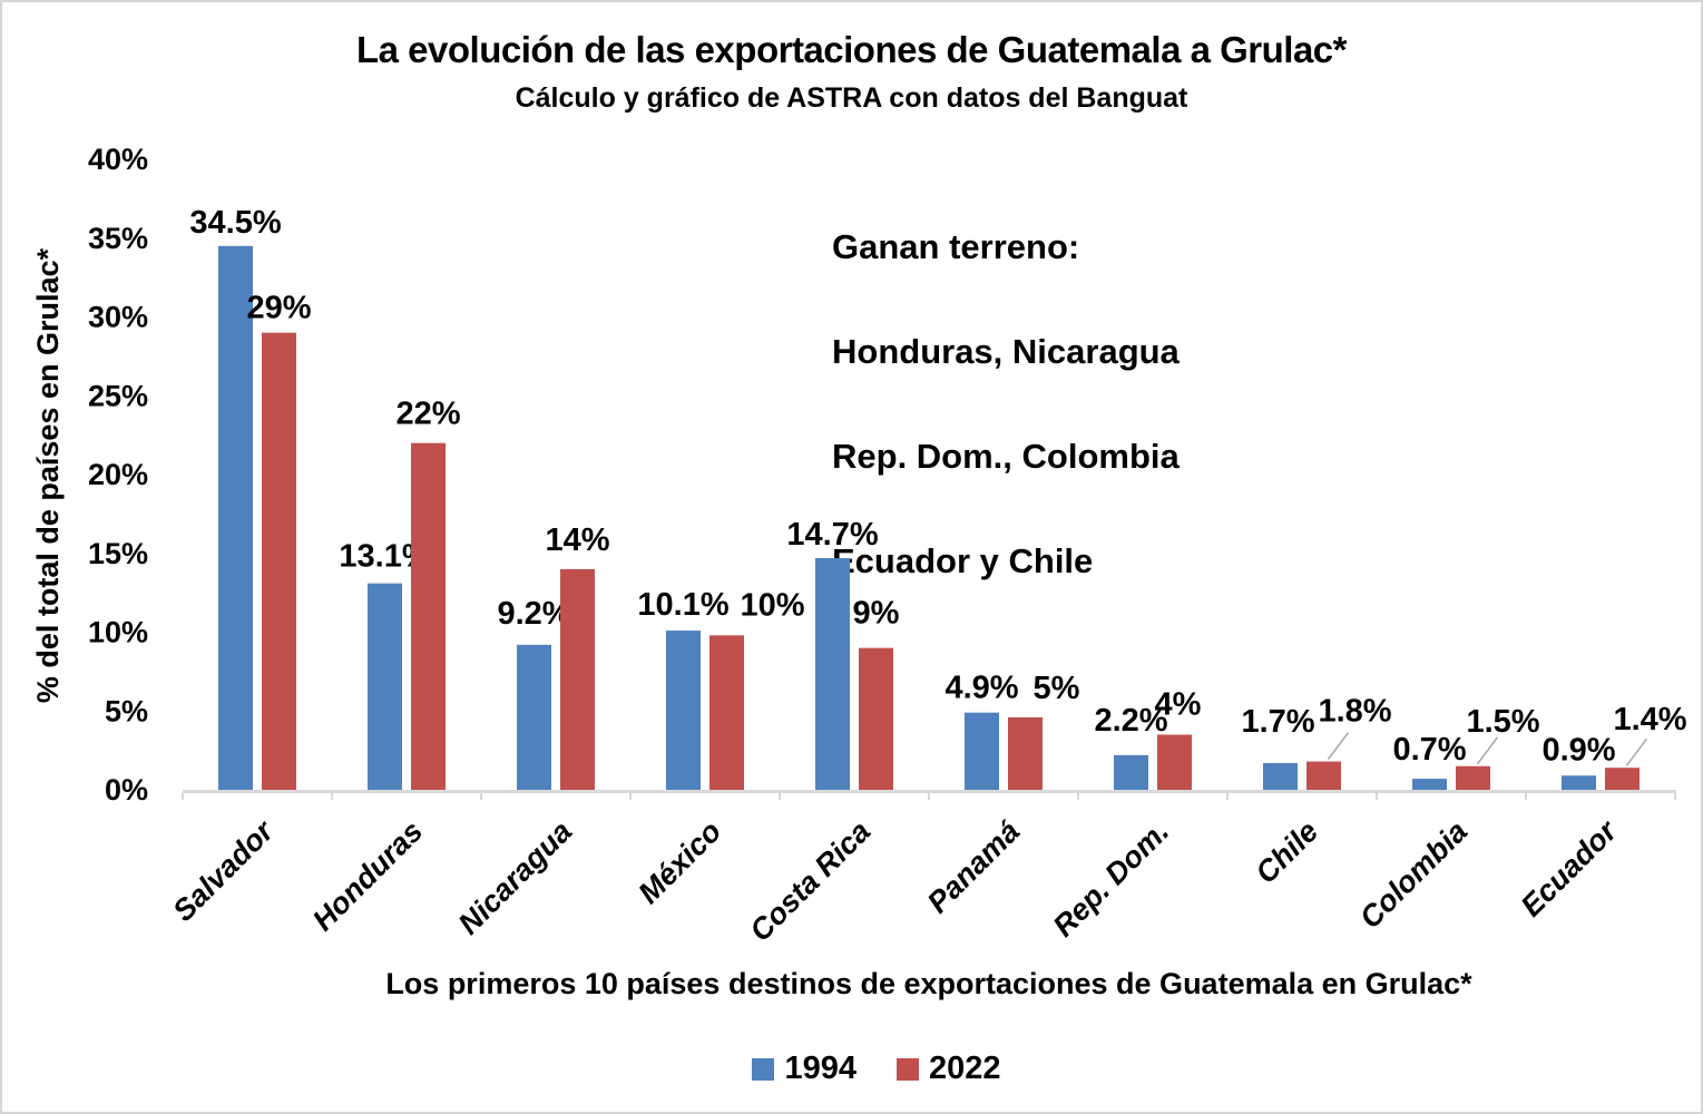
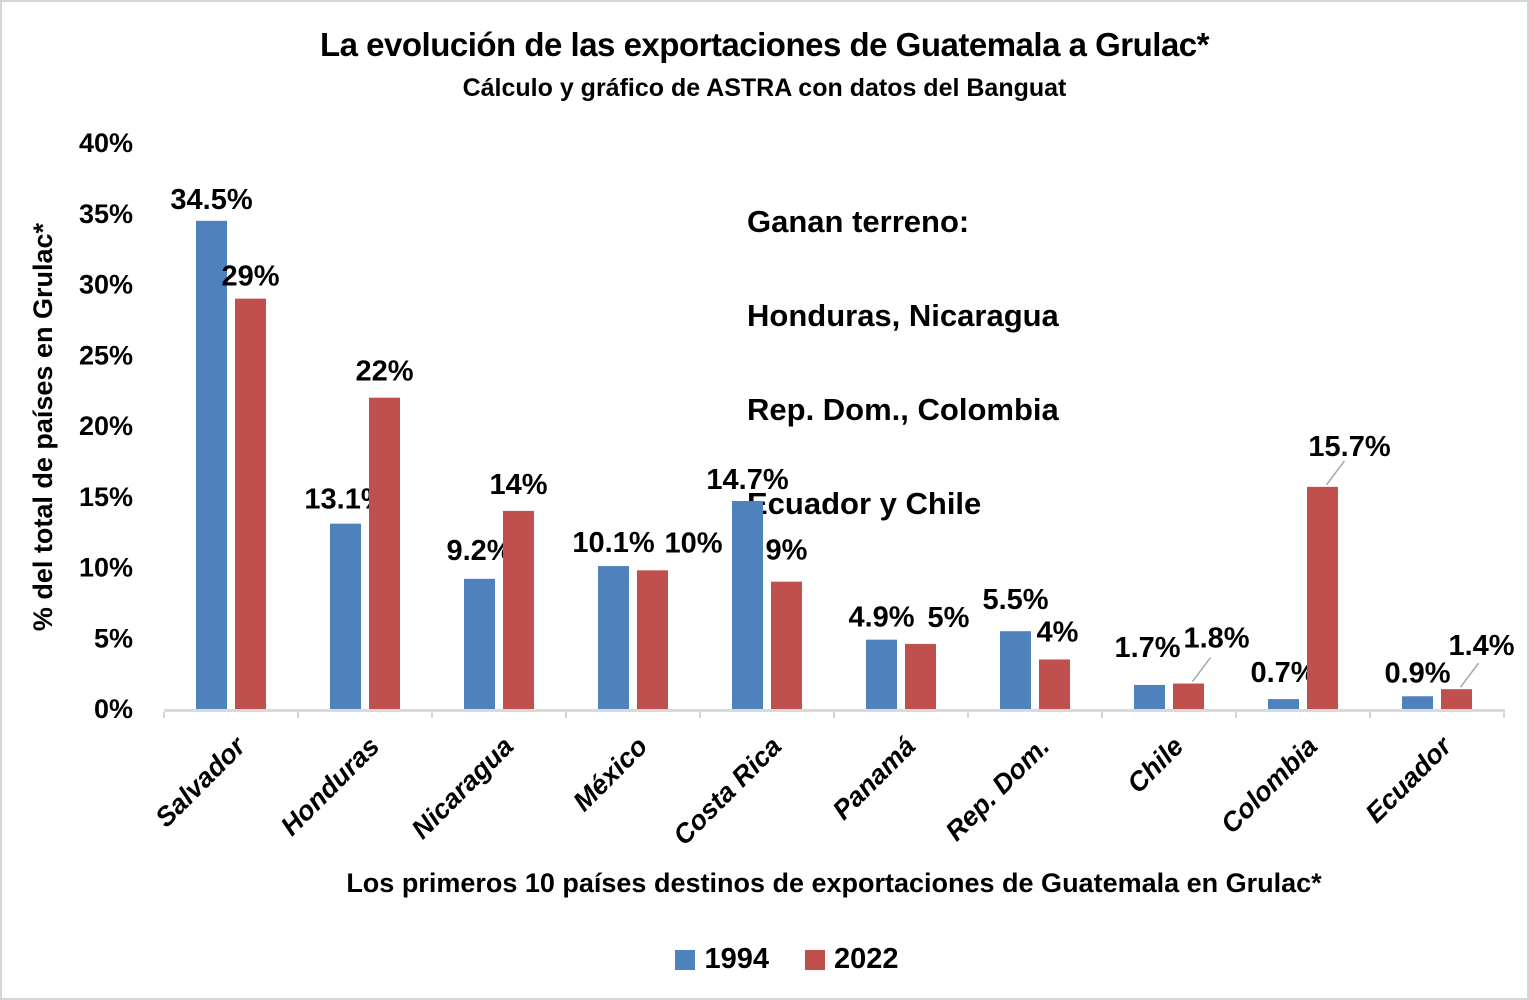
1994/Rep. Dom.: 2.2% -> 5.5%
2022/Colombia: 1.5% -> 15.7%
